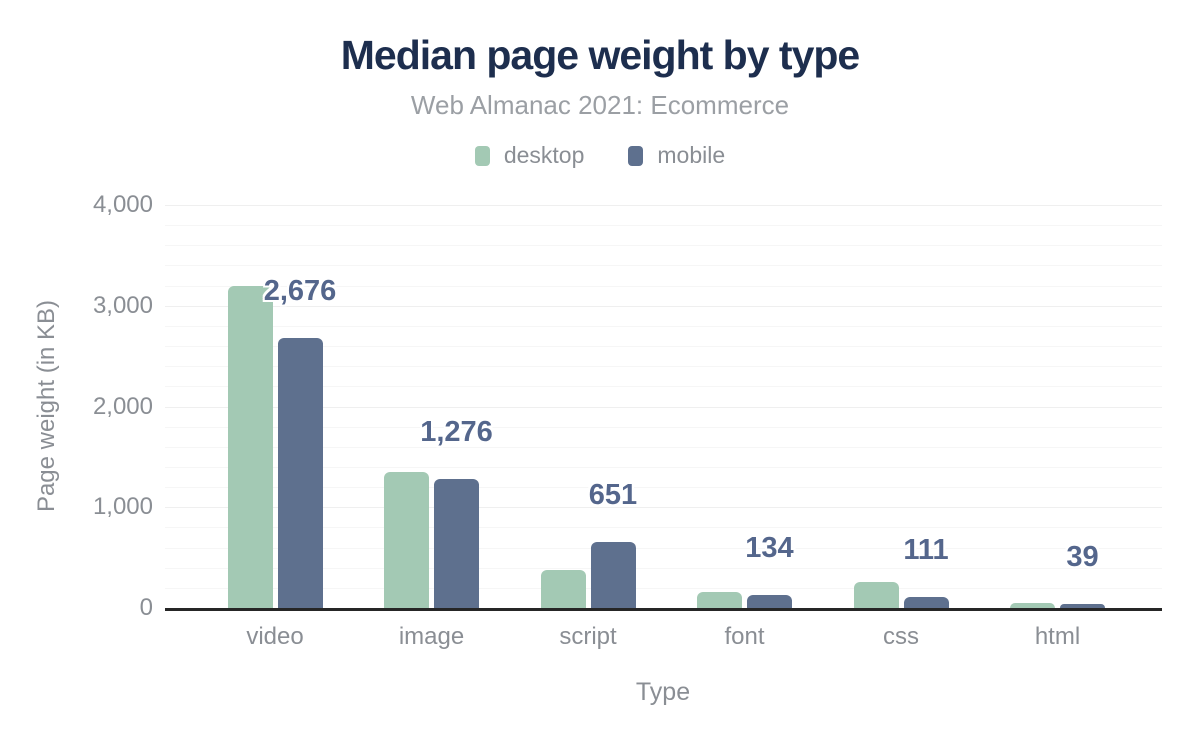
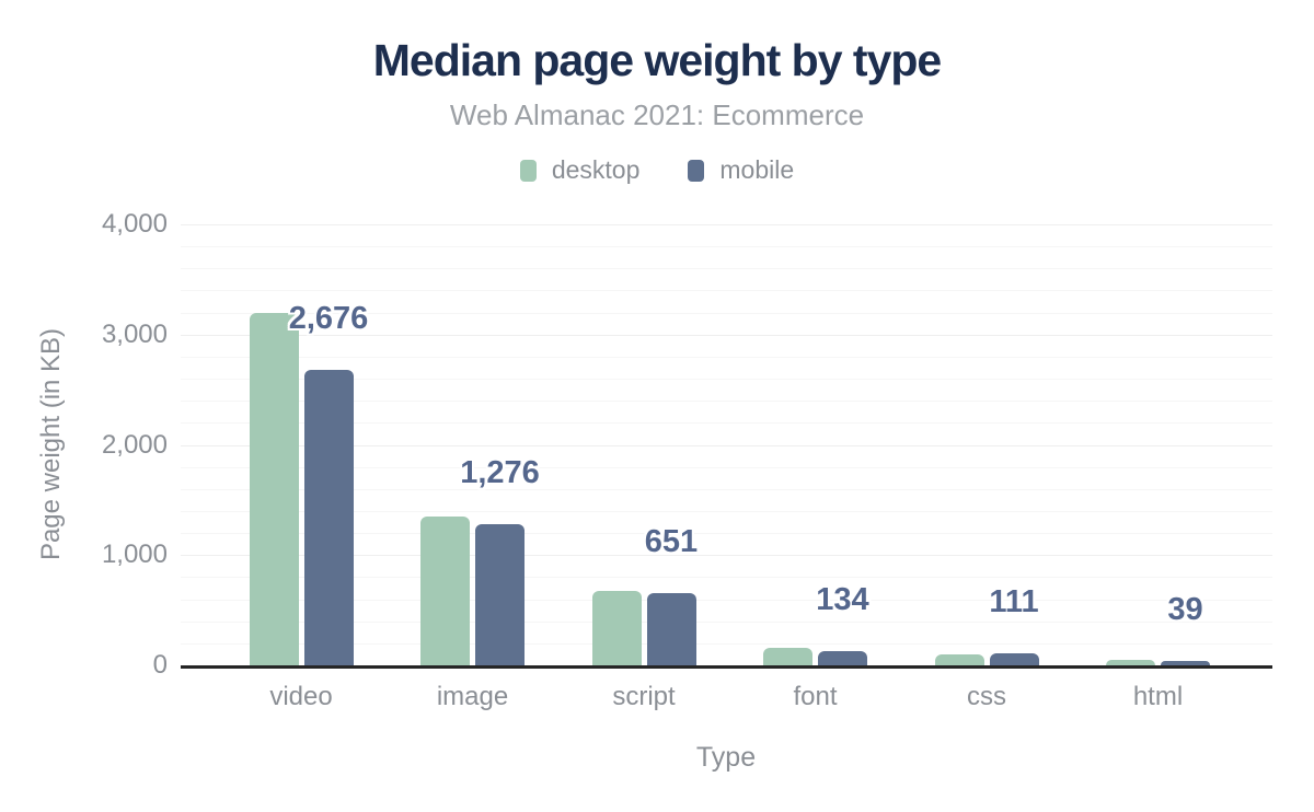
desktop/script: 380 -> 680
desktop/css: 260 -> 100
